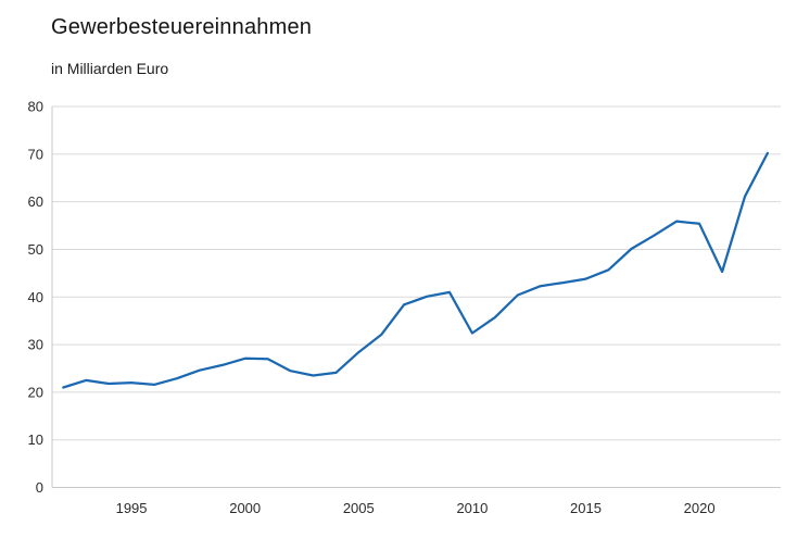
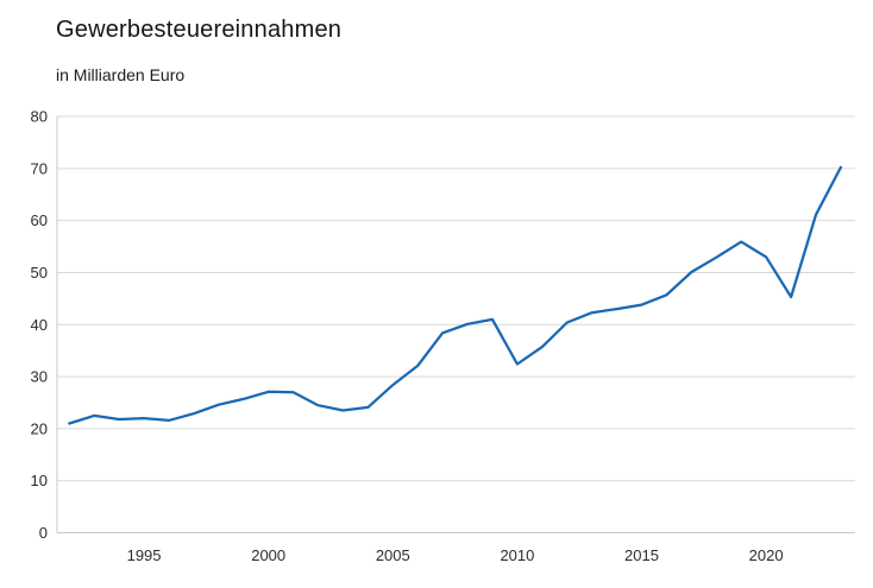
2020: 55 -> 53
